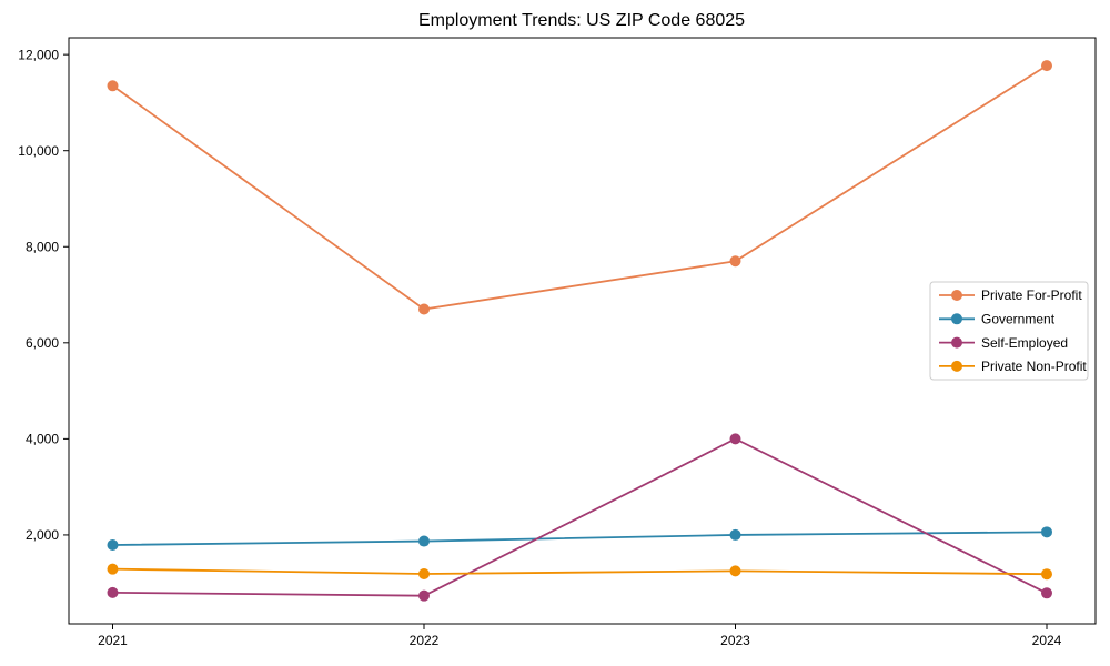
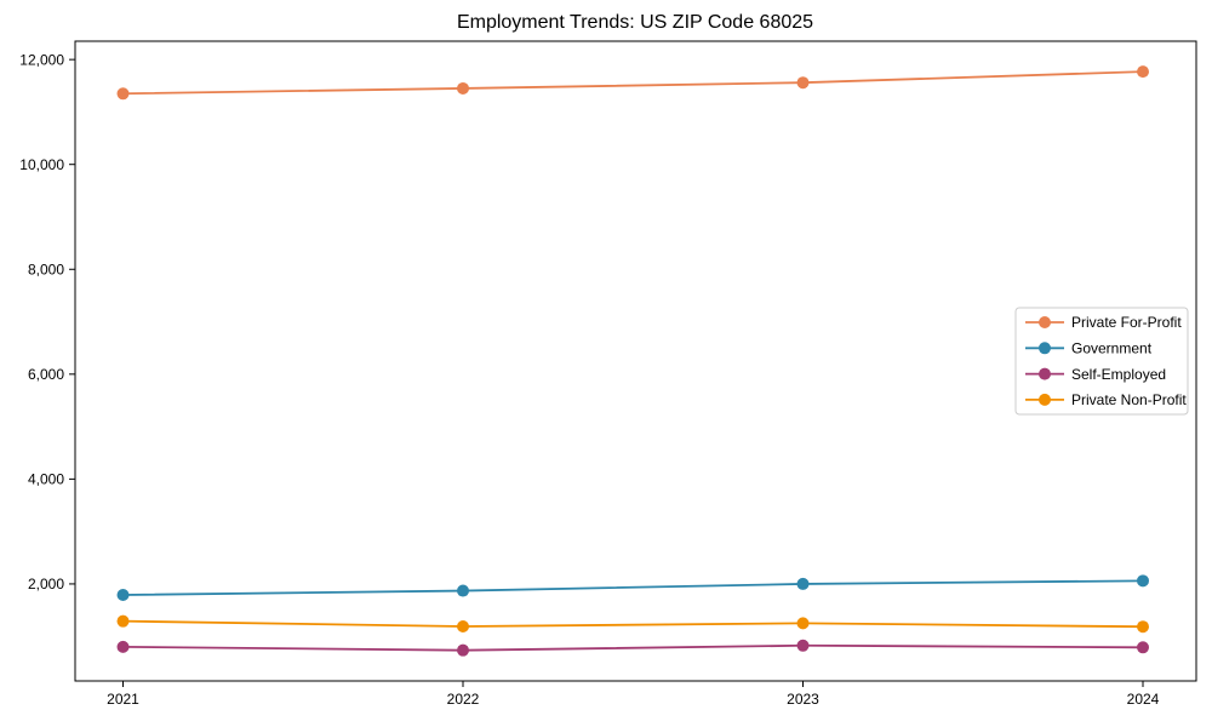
Private For-Profit/2022: 6700 -> 11400
Private For-Profit/2023: 7700 -> 11600
Self-Employed/2023: 4000 -> 800
